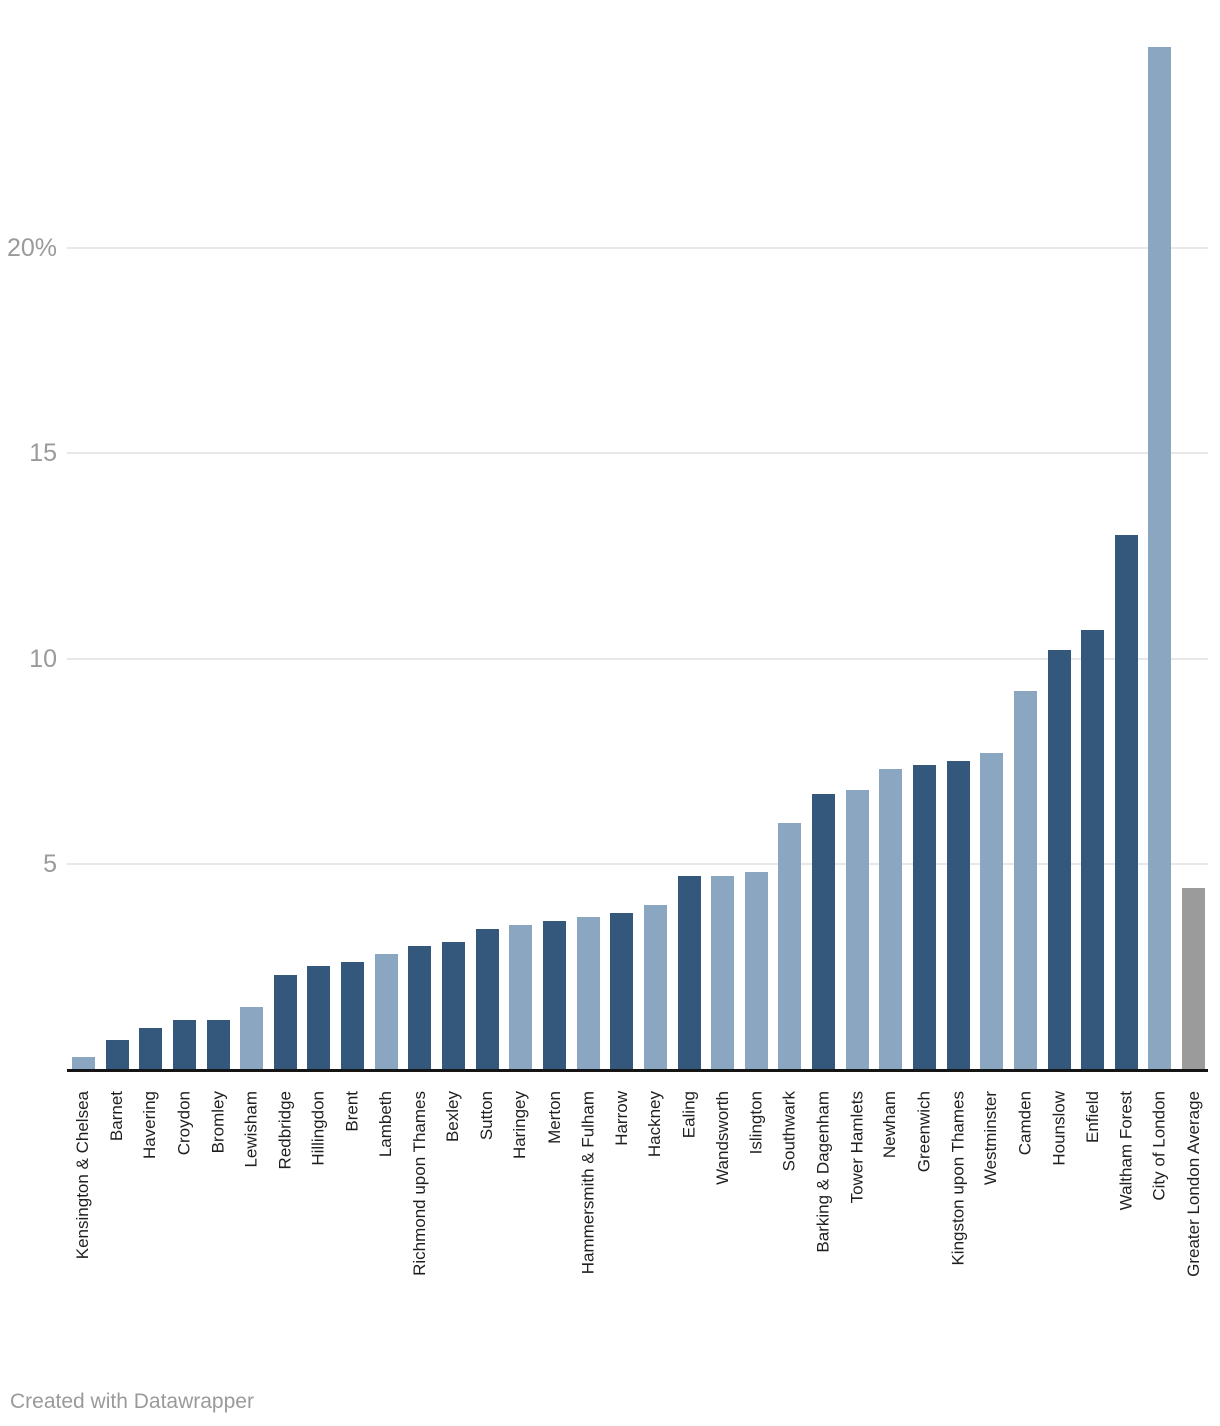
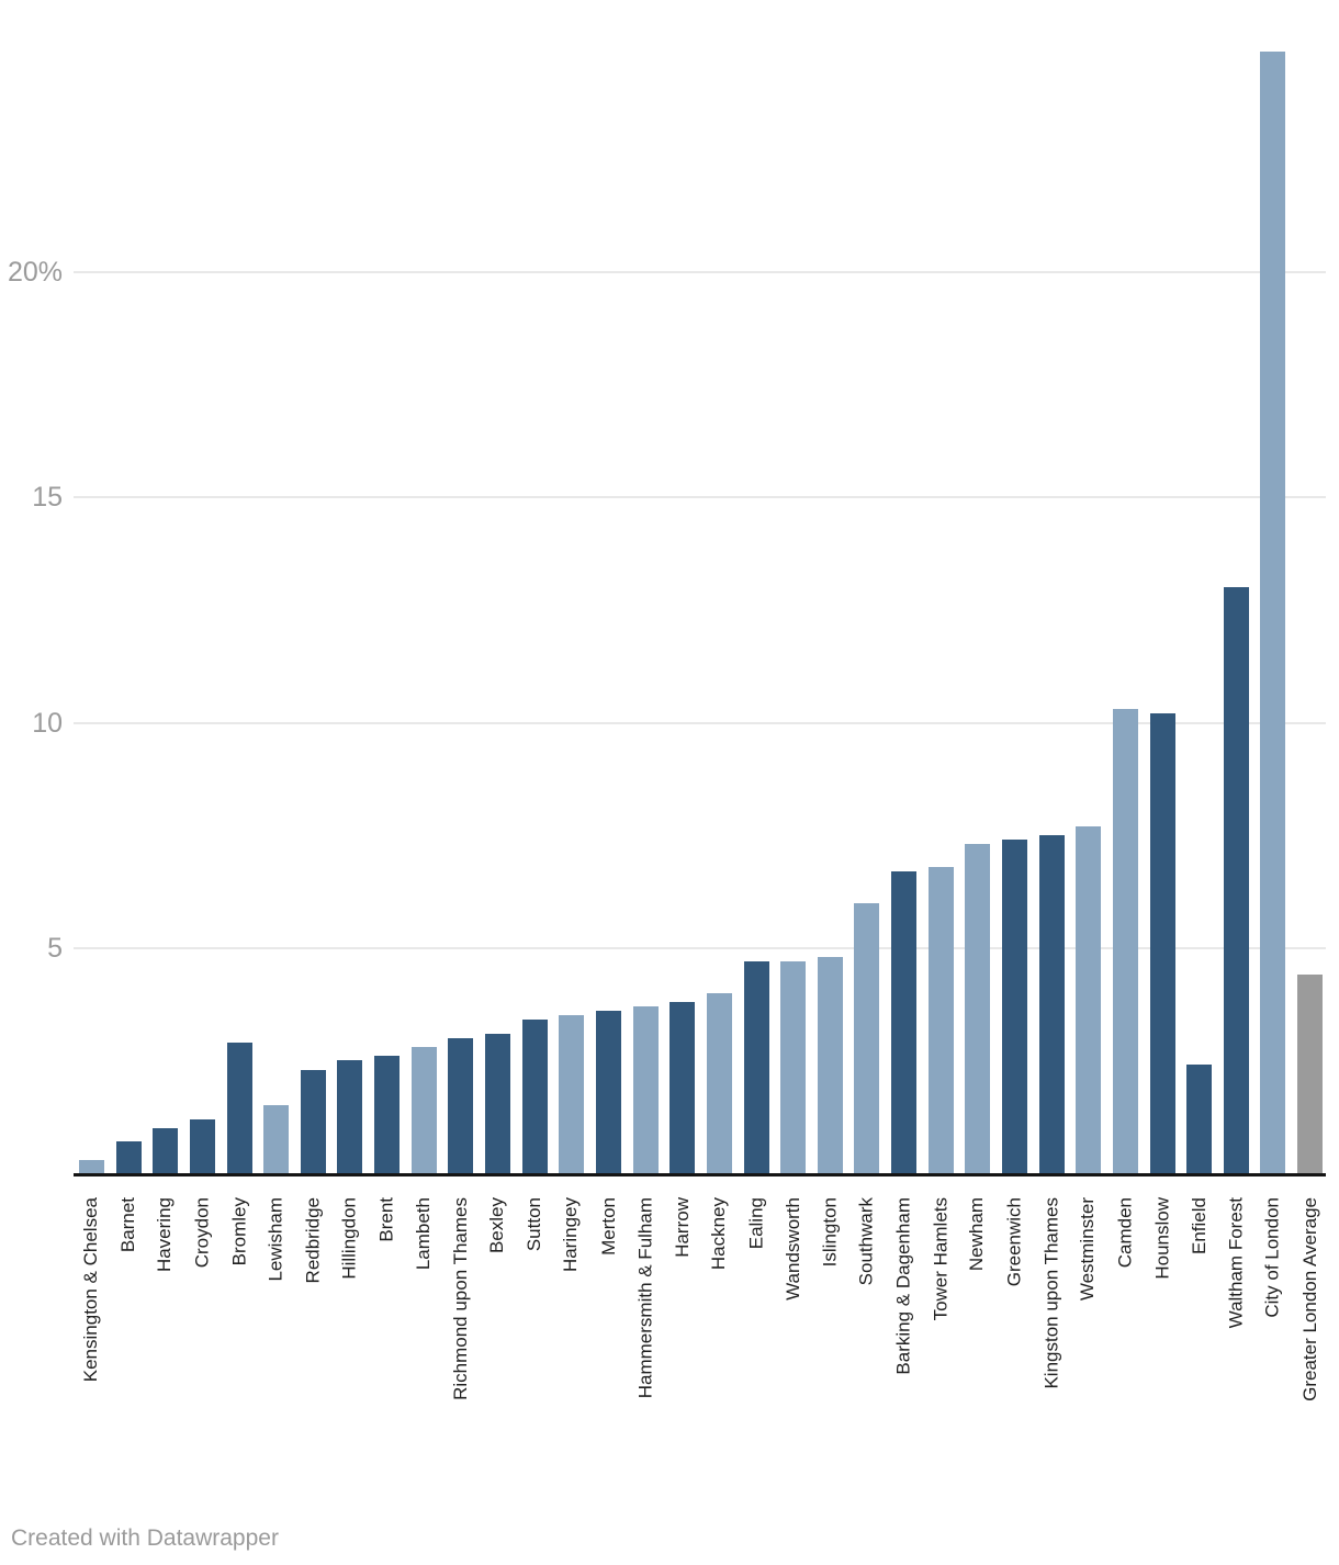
Bromley: 1.2% -> 2.9%
Camden: 9.2% -> 10.3%
Enfield: 10.7% -> 2.4%
